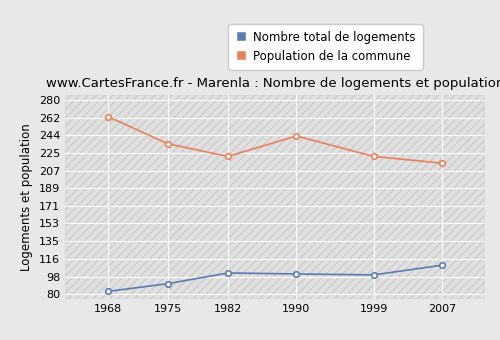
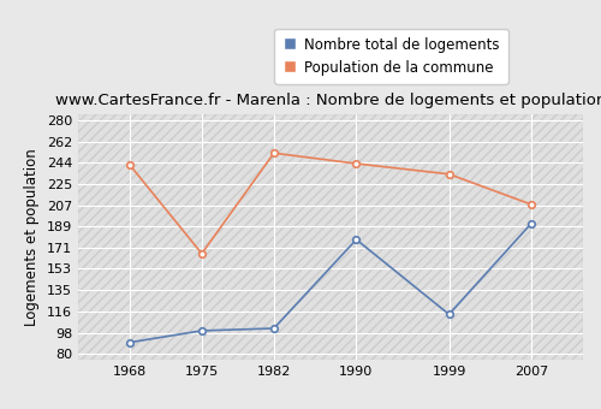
Nombre total de logements/1968: 83 -> 90
Population de la commune/1968: 263 -> 242
Nombre total de logements/1975: 91 -> 100
Population de la commune/1975: 235 -> 166
Population de la commune/1982: 222 -> 252
Nombre total de logements/1990: 101 -> 178
Nombre total de logements/1999: 100 -> 114
Population de la commune/1999: 222 -> 234
Nombre total de logements/2007: 110 -> 192
Population de la commune/2007: 215 -> 208
